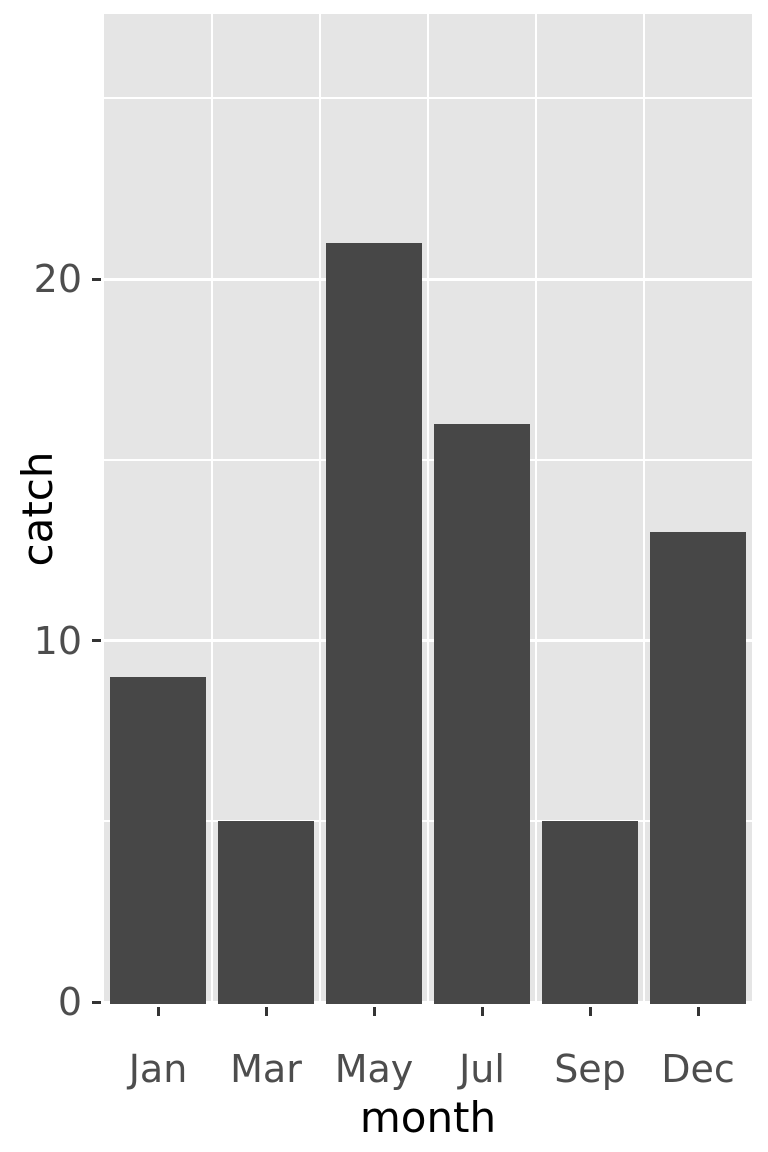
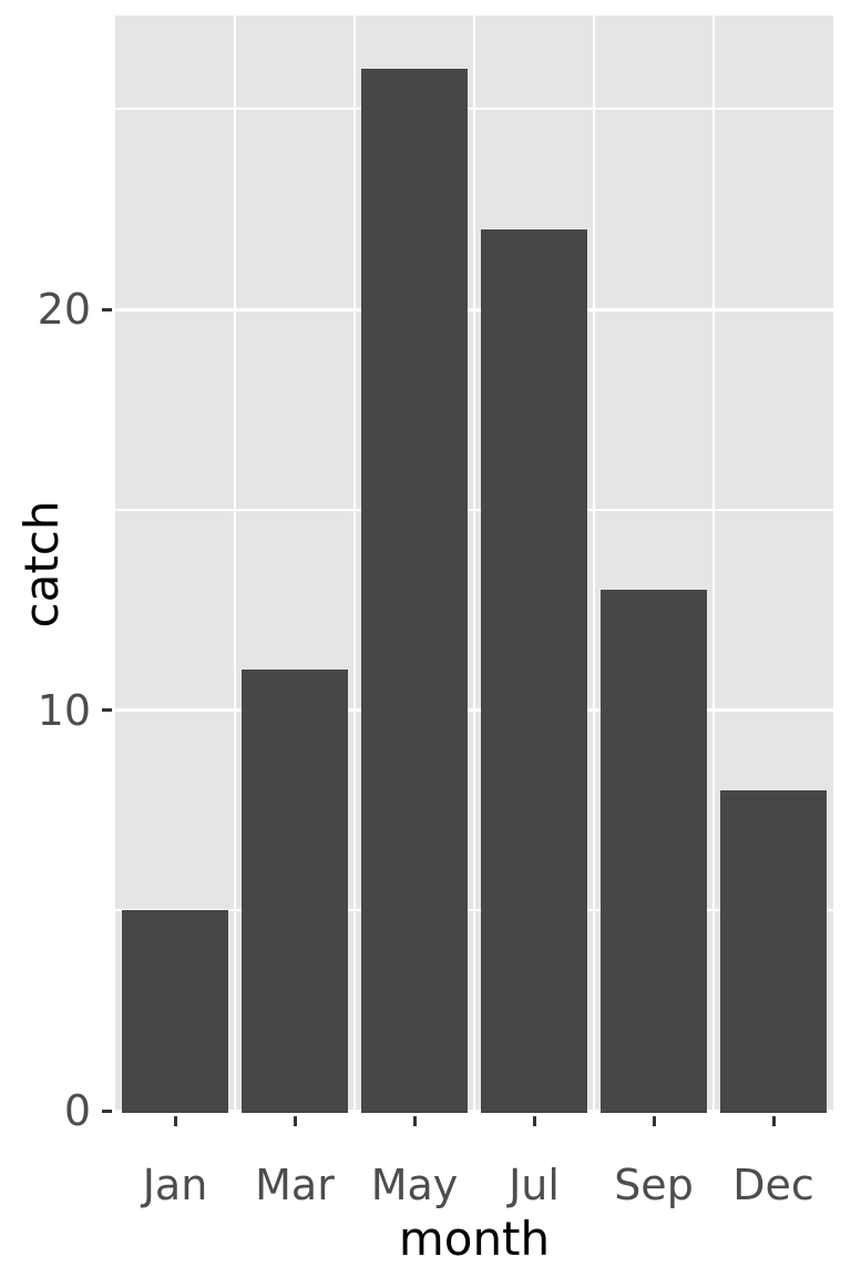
Jan: 9 -> 5
Mar: 5 -> 11
May: 21 -> 26
Jul: 16 -> 22
Sep: 5 -> 13
Dec: 13 -> 8
